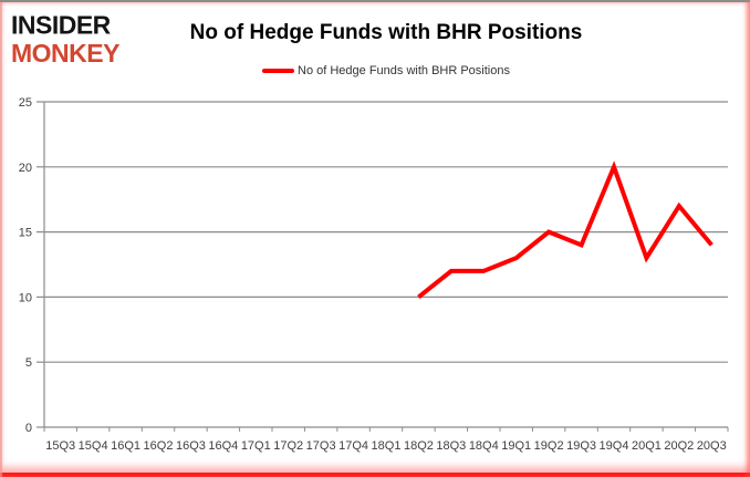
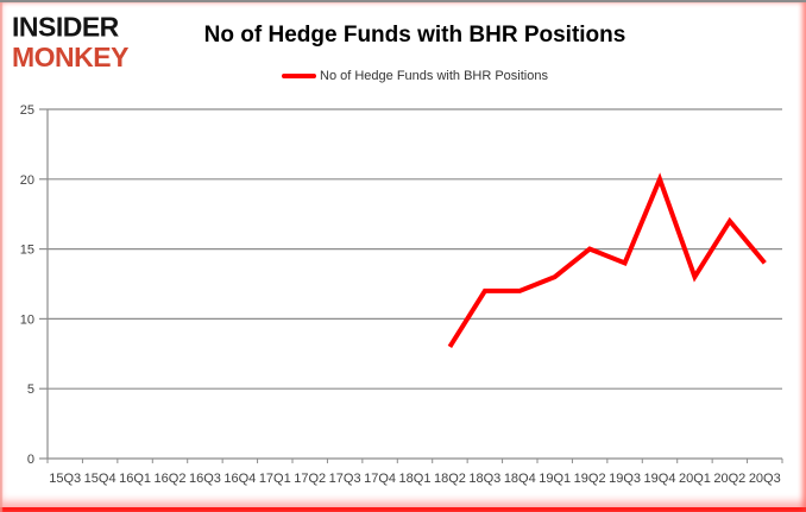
18Q2: 10 -> 8
